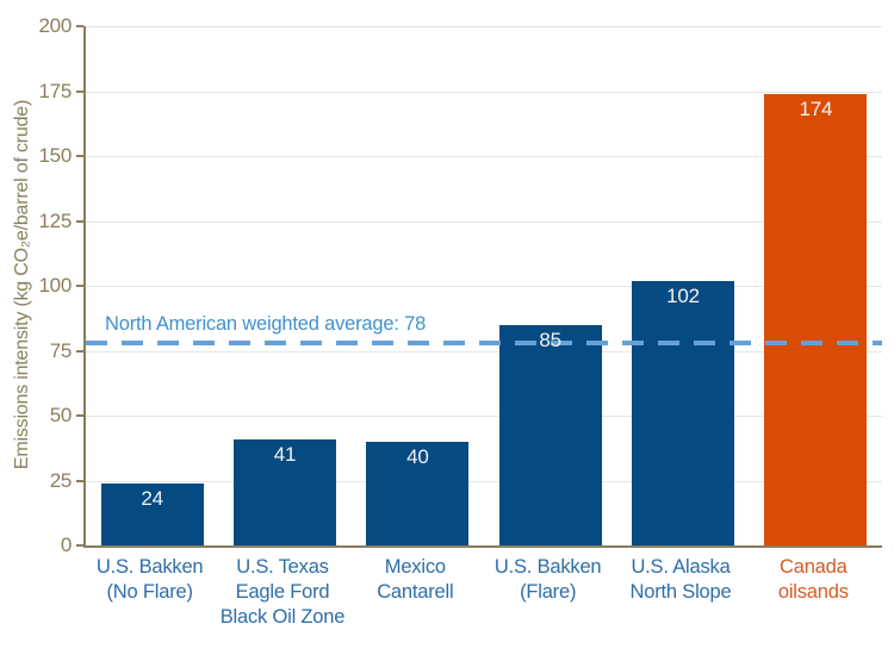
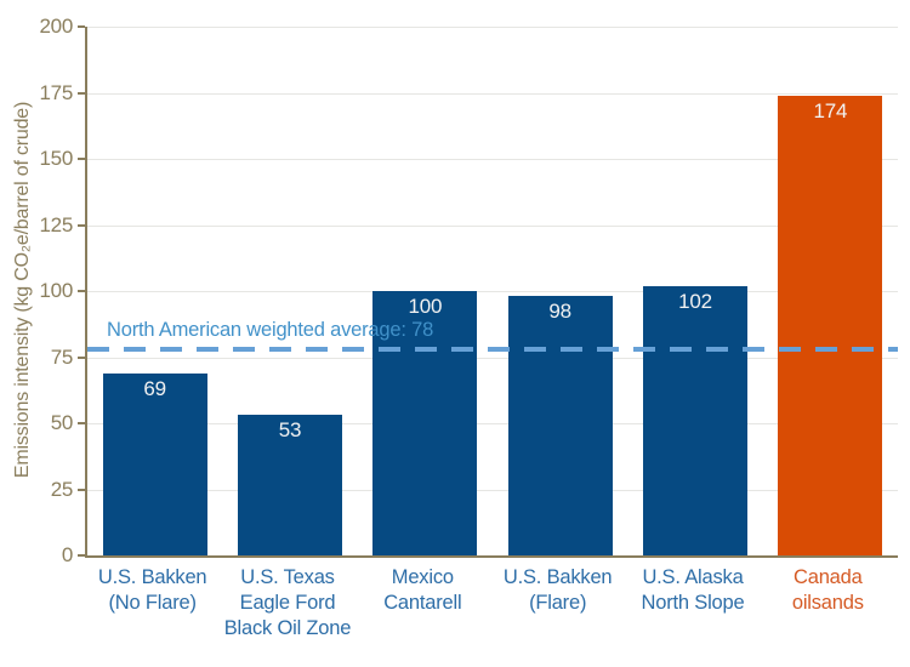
U.S. Bakken (No Flare): 24 -> 69
U.S. Texas Eagle Ford Black Oil Zone: 41 -> 53
Mexico Cantarell: 40 -> 100
U.S. Bakken (Flare): 85 -> 98
